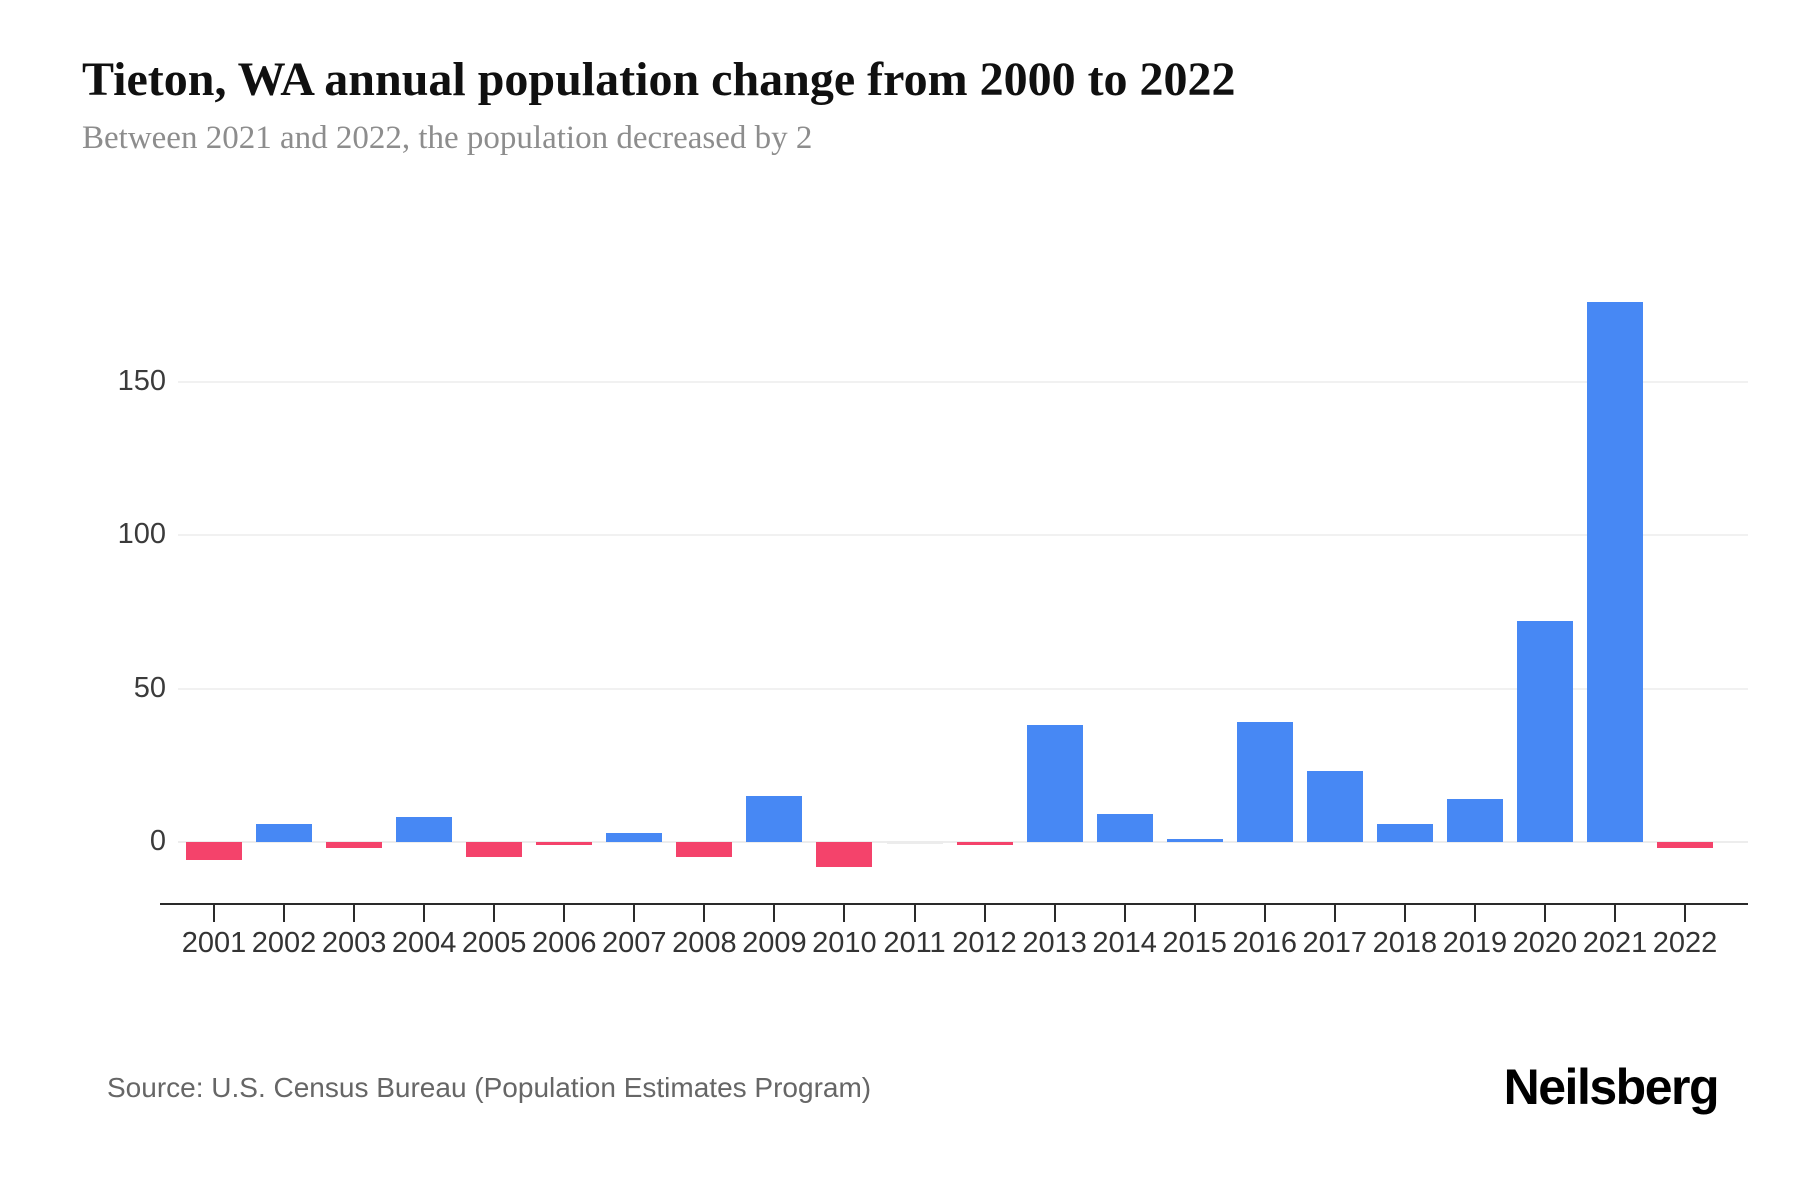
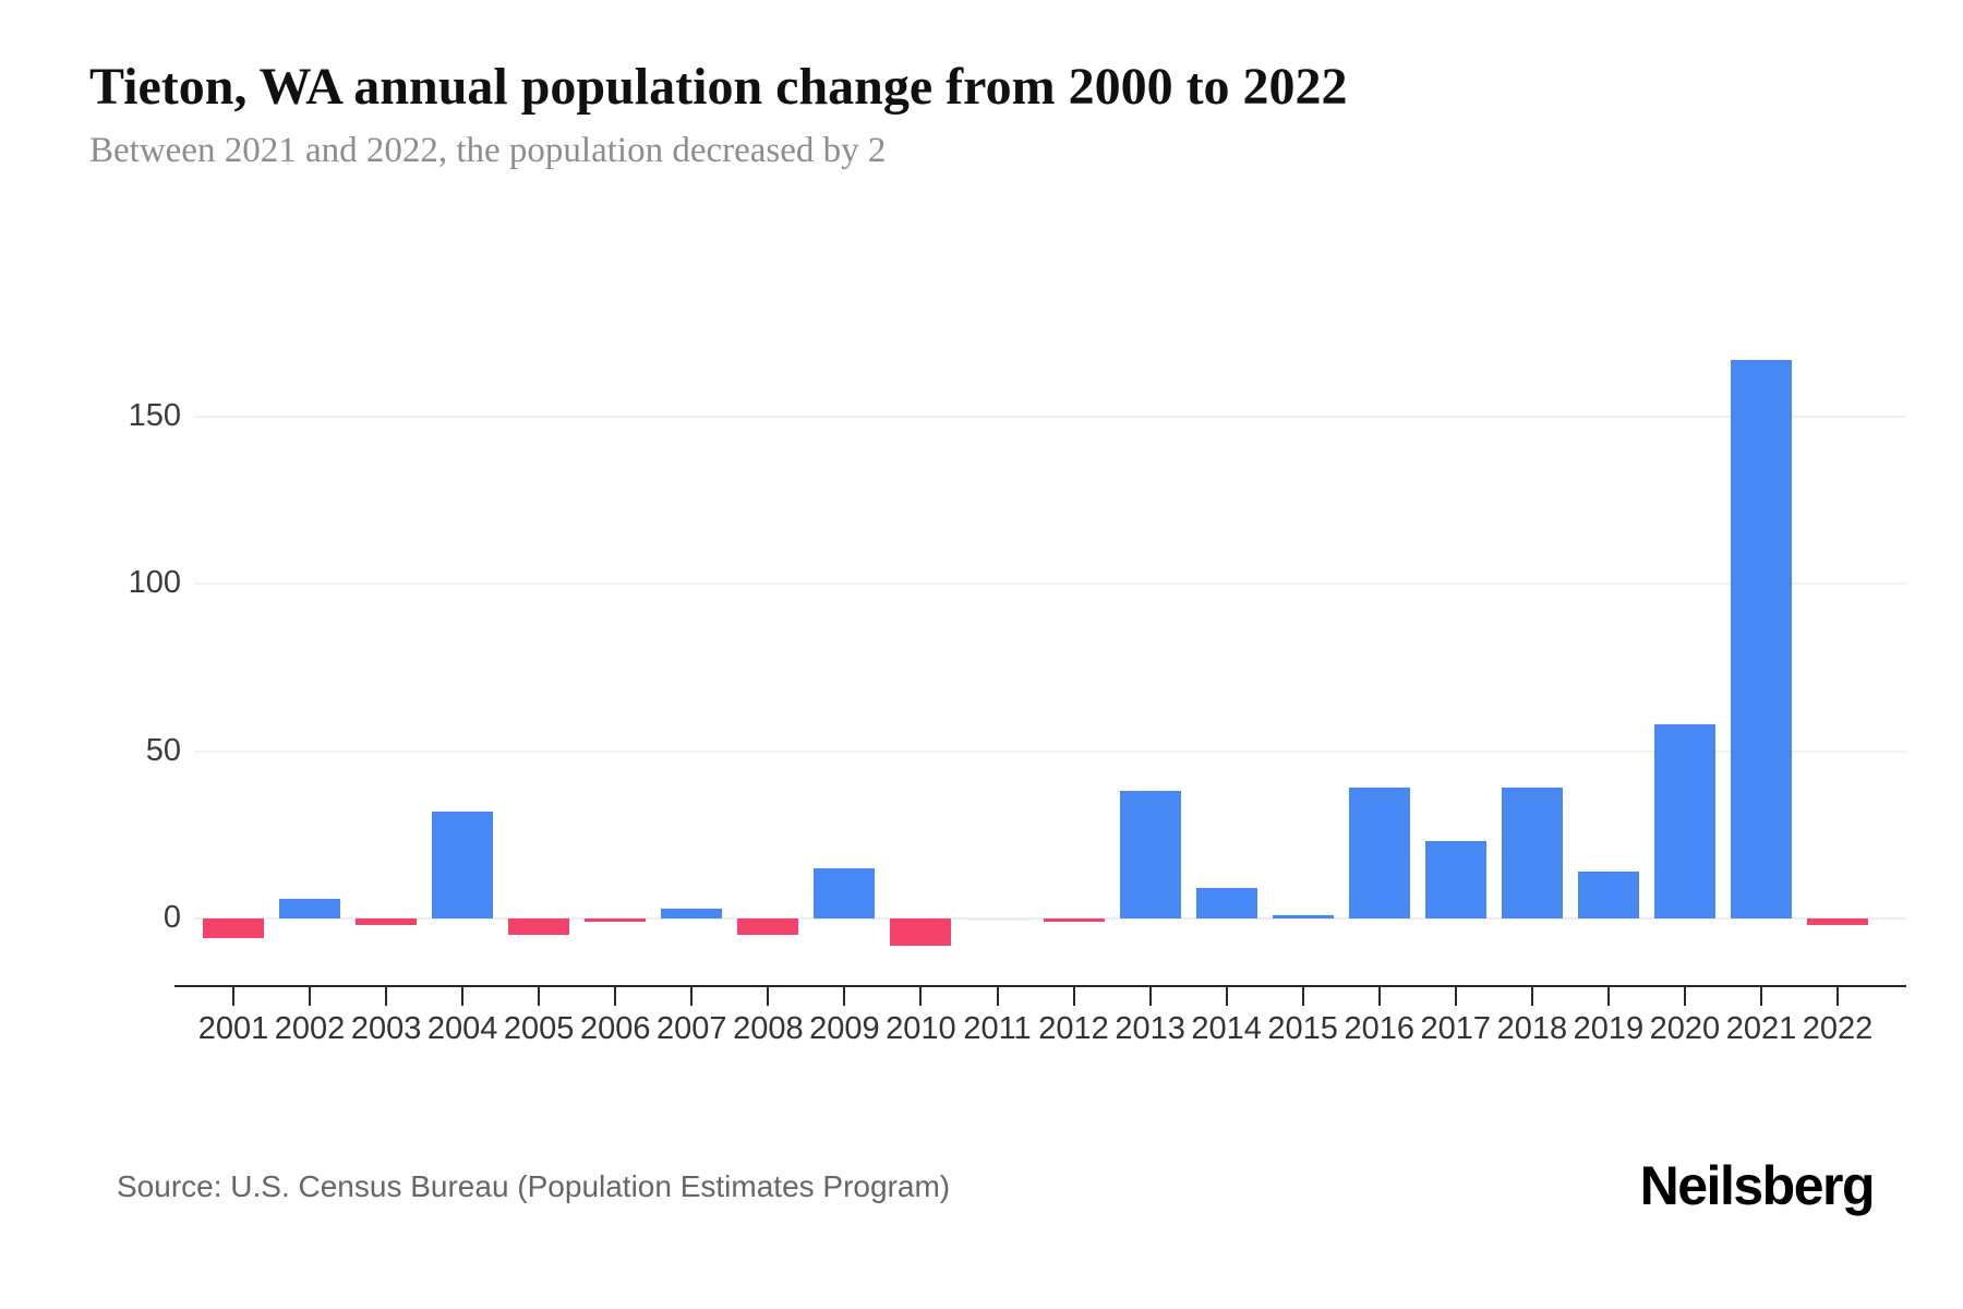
2004: 8 -> 32
2018: 6 -> 39
2020: 72 -> 58
2021: 176 -> 167
